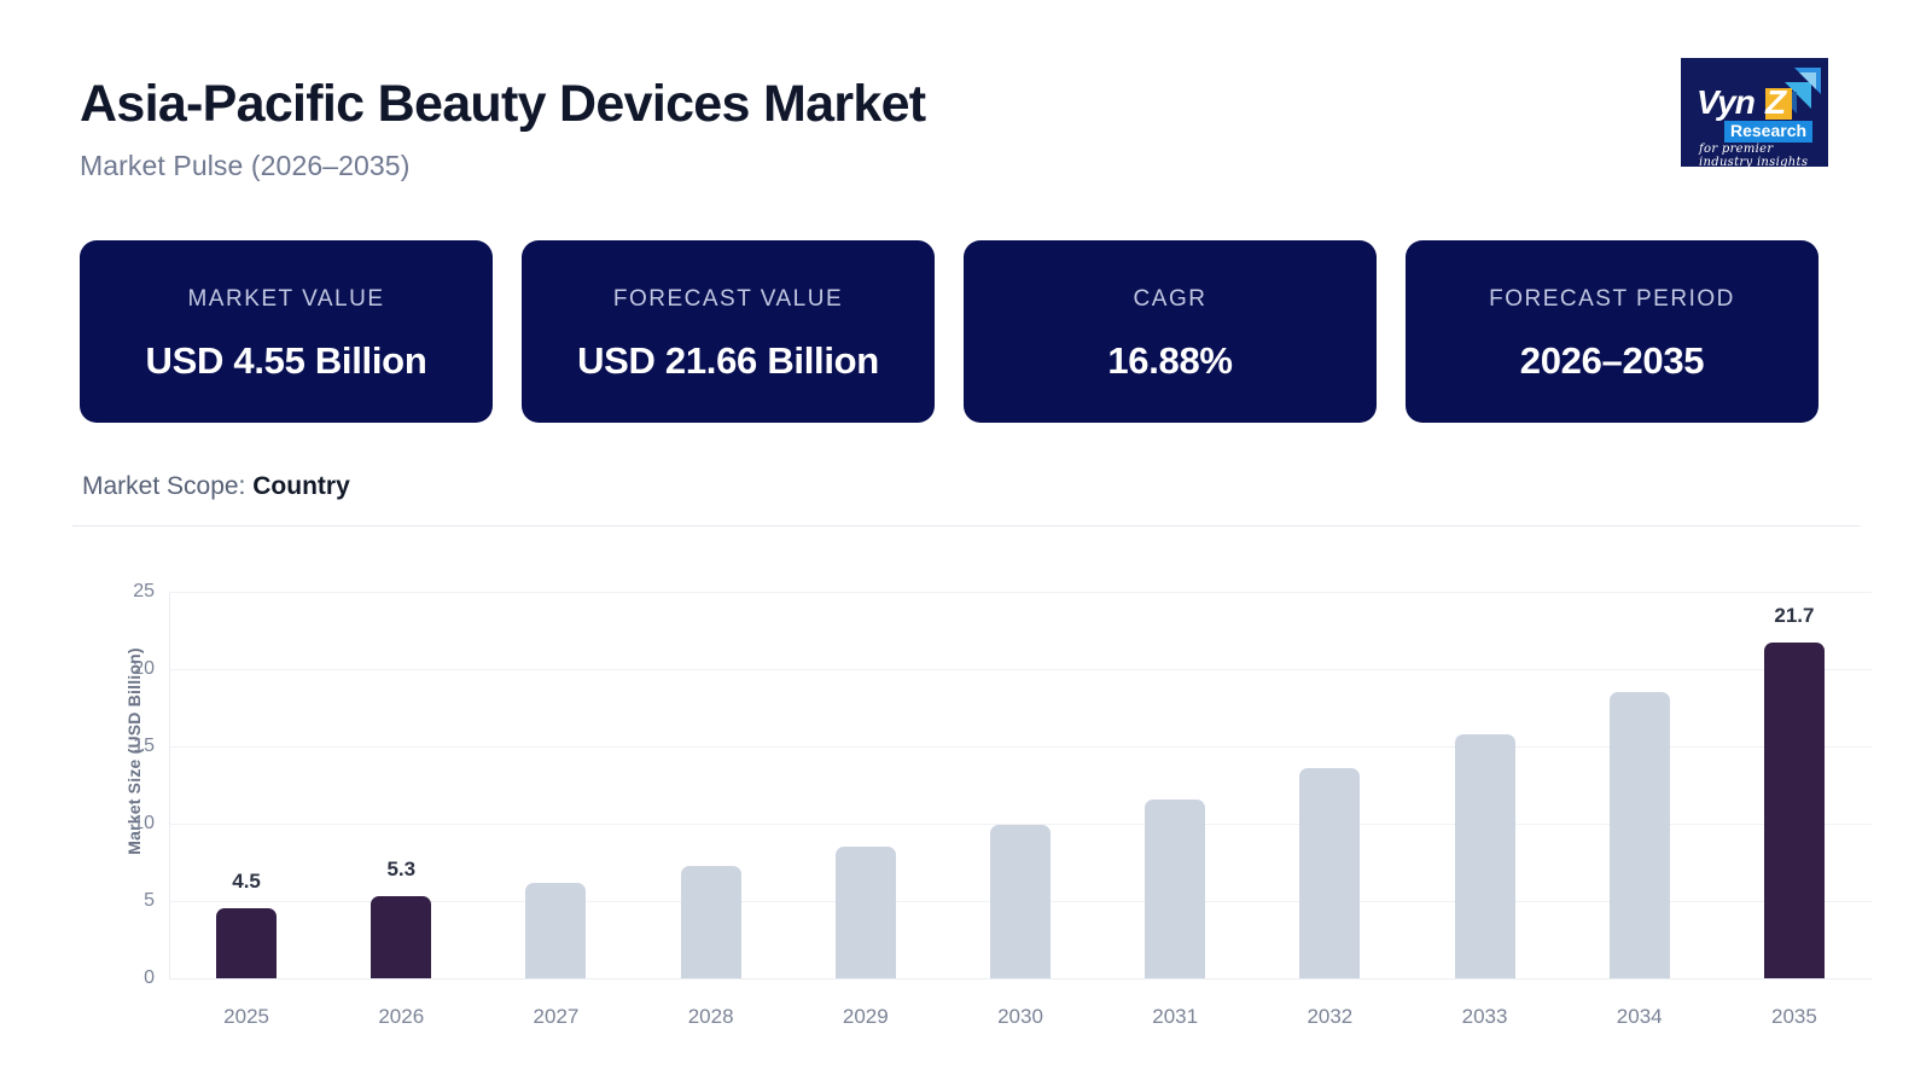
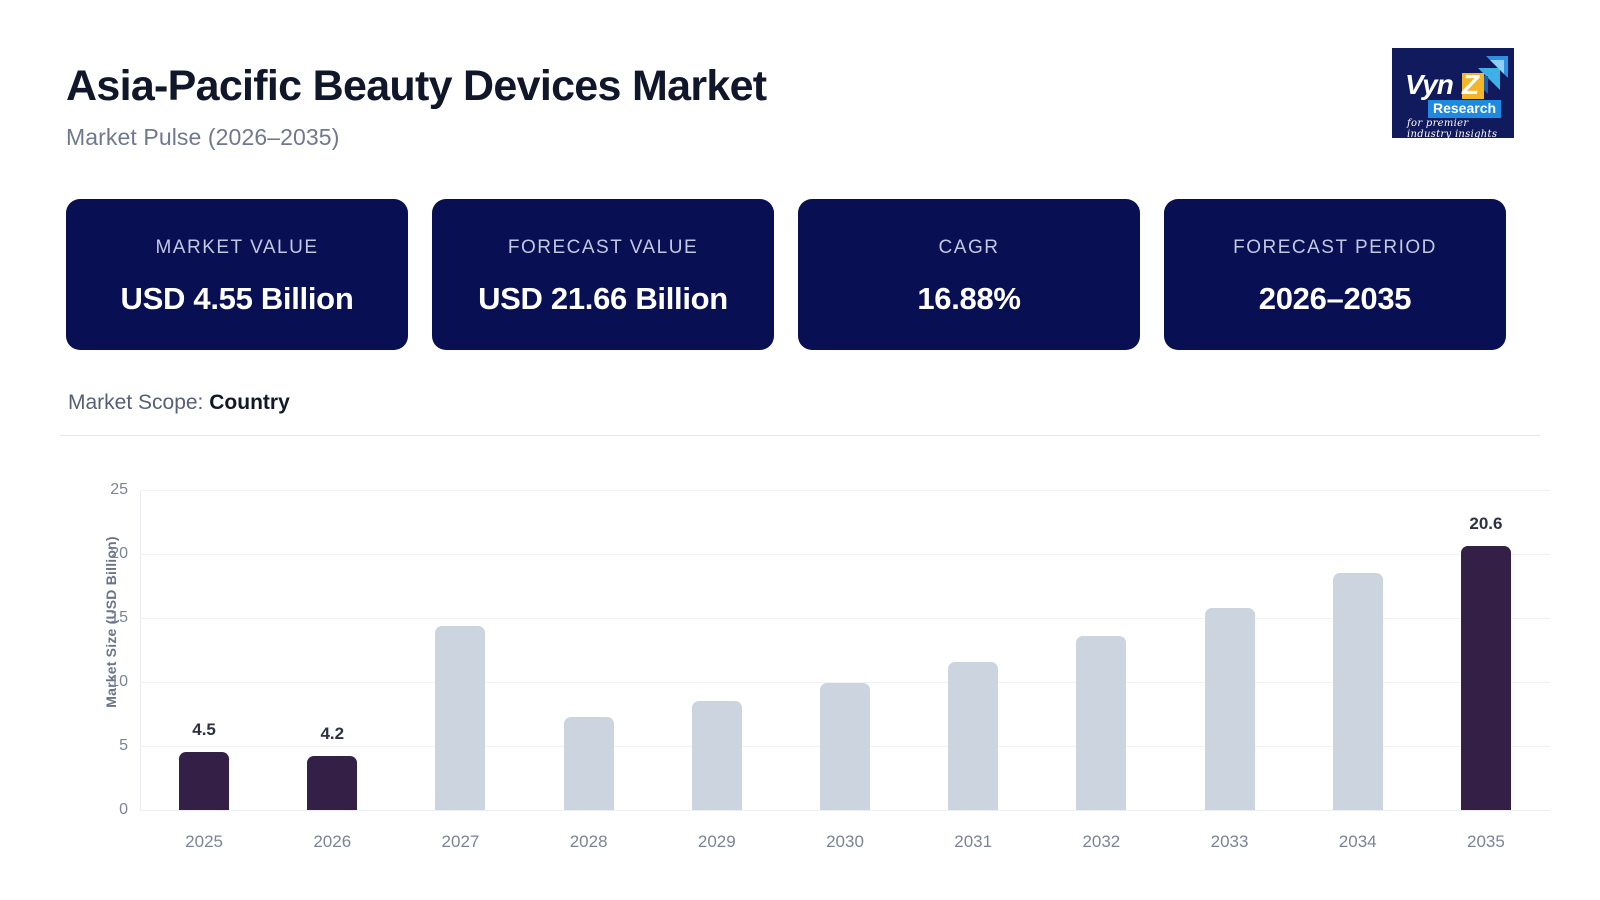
2026: 5.3 -> 4.2
2027: 6.2 -> 14.4
2035: 21.7 -> 20.6
